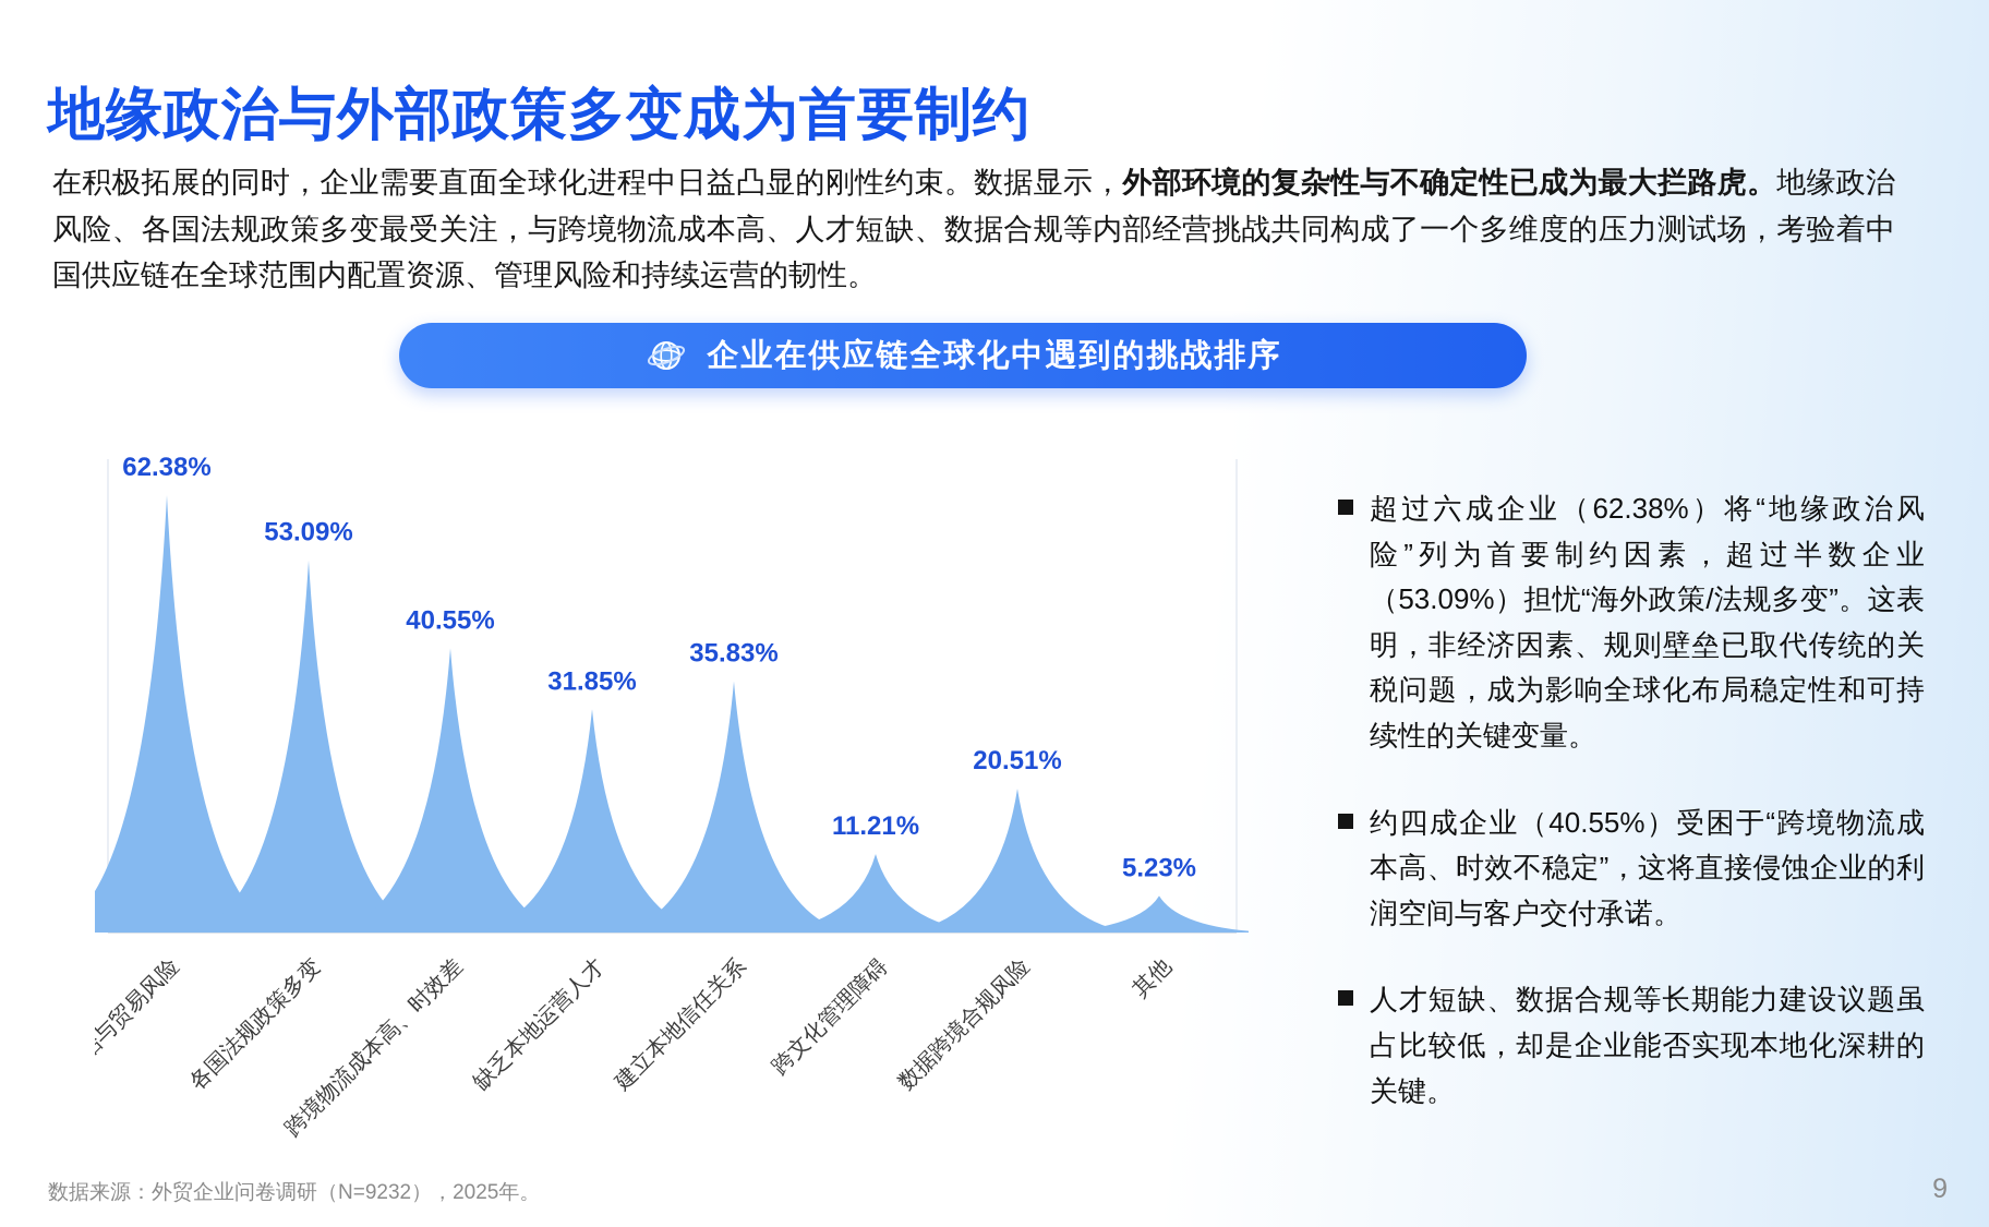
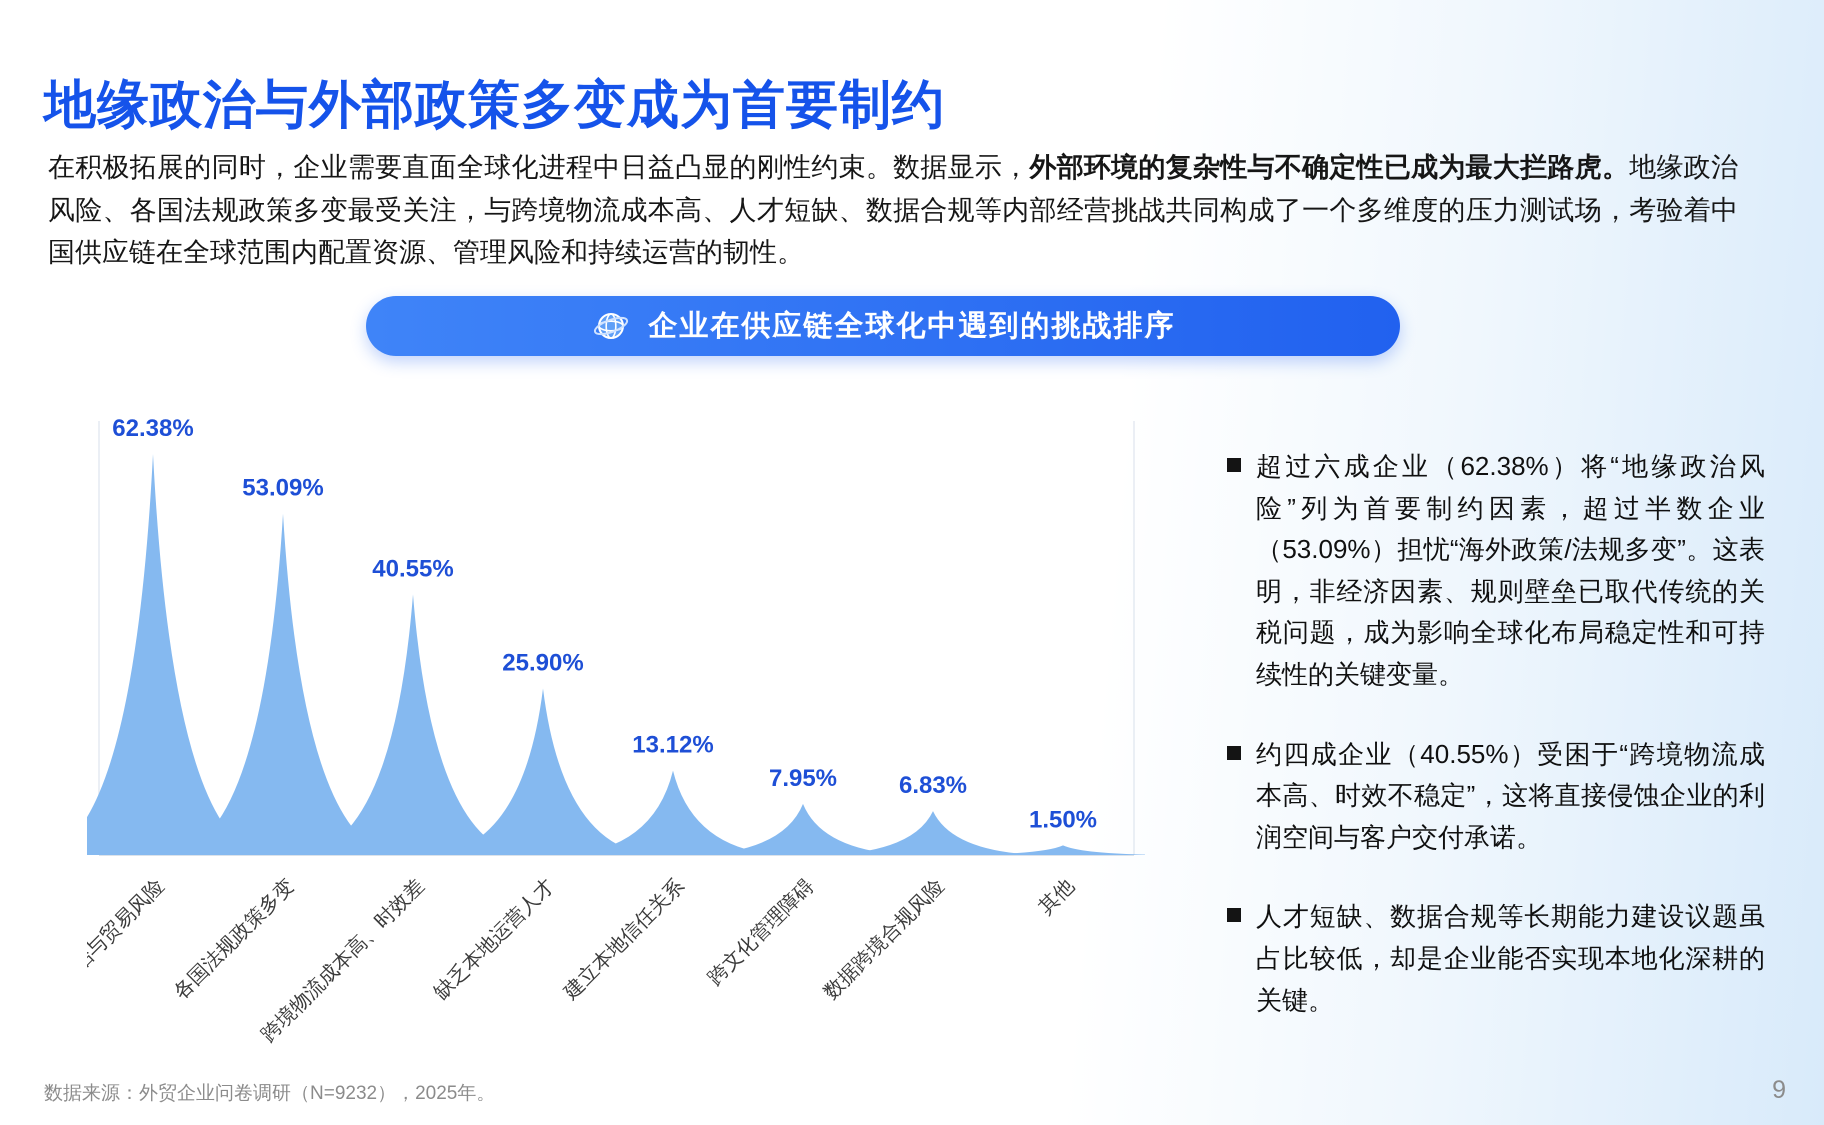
缺乏本地运营人才: 31.85% -> 25.90%
建立本地信任关系: 35.83% -> 13.12%
跨文化管理障碍: 11.21% -> 7.95%
数据跨境合规风险: 20.51% -> 6.83%
其他: 5.23% -> 1.50%
